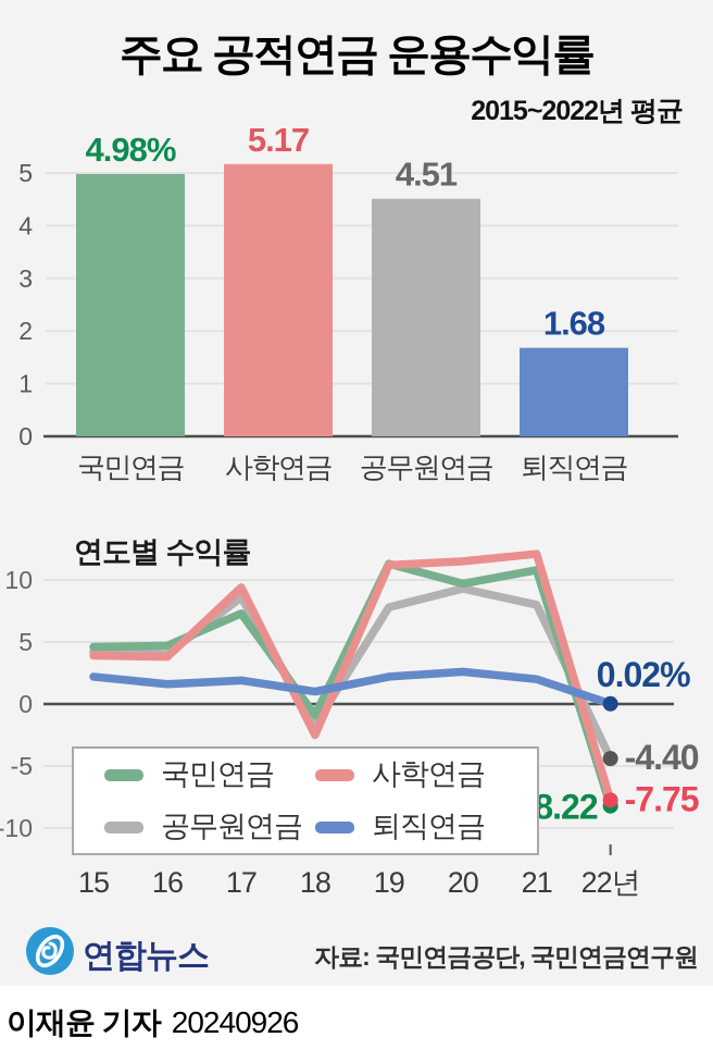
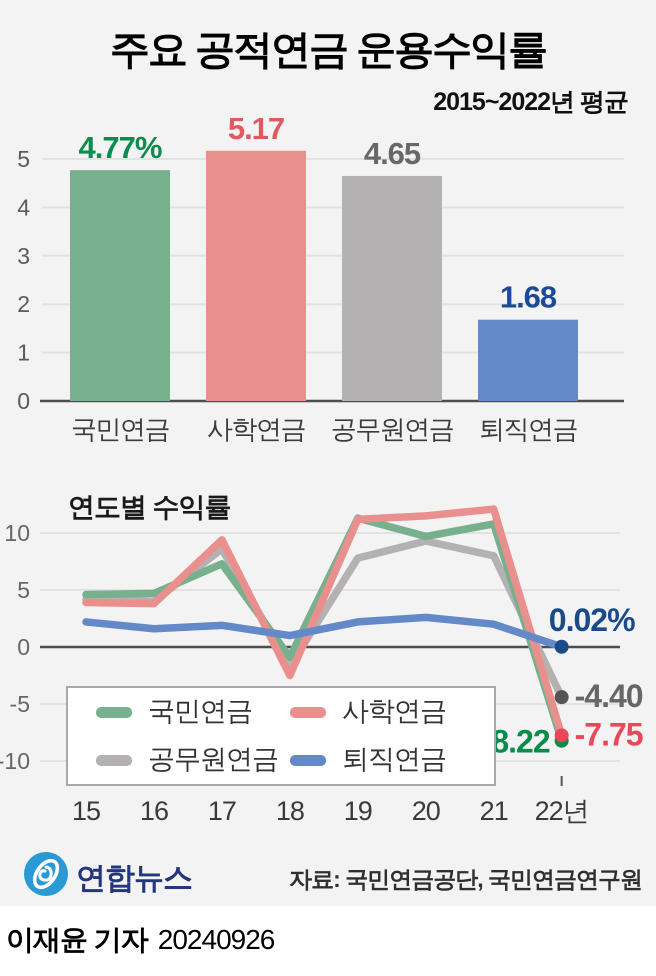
2015~2022년 평균/국민연금: 4.98% -> 4.77%
2015~2022년 평균/공무원연금: 4.51 -> 4.65
